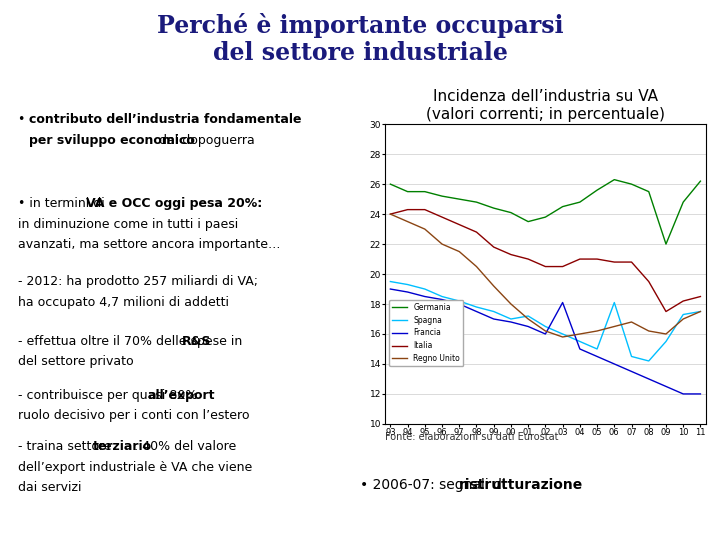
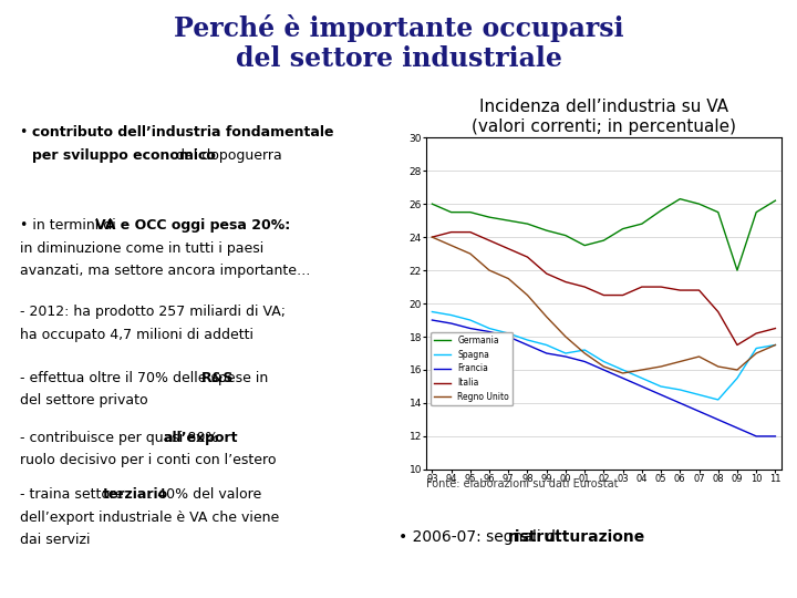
Francia/03: 18.1 -> 15.5
Spagna/06: 18.1 -> 14.8
Germania/10: 24.8 -> 25.5
